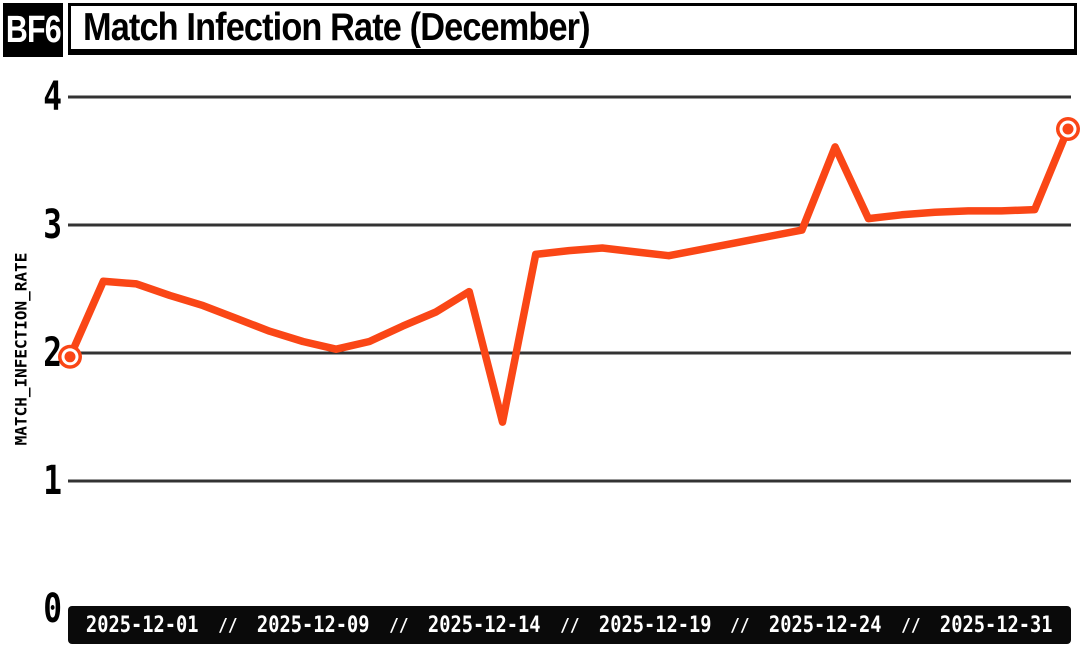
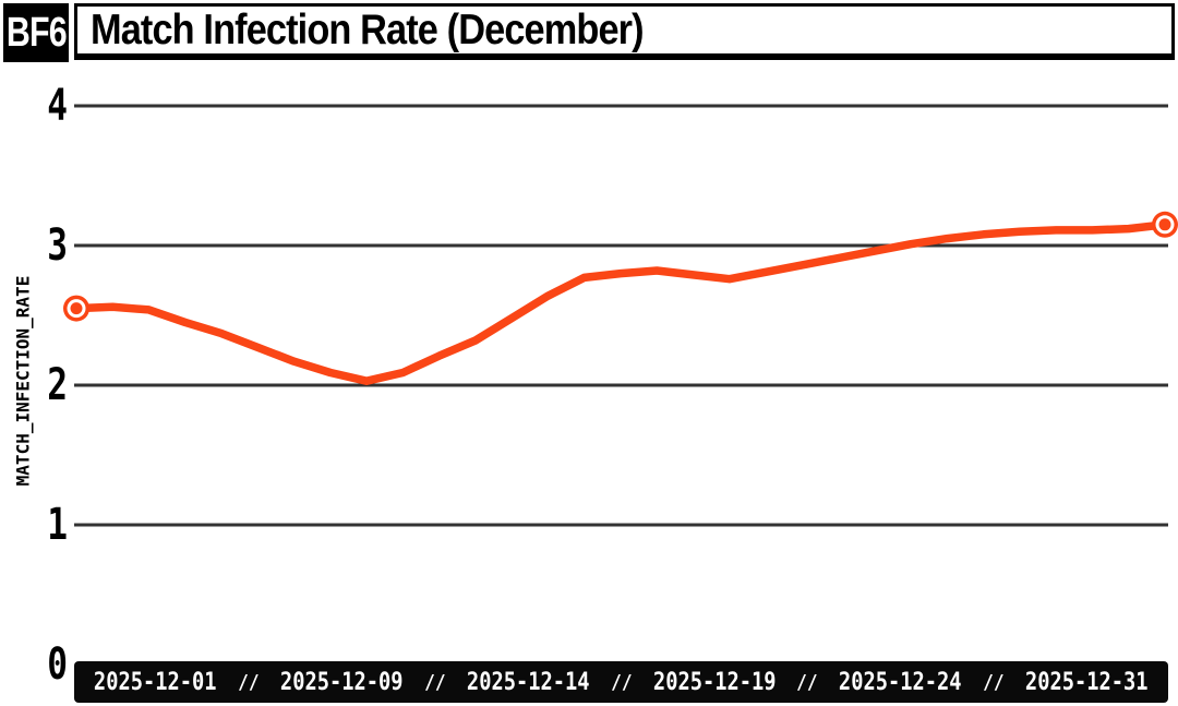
2025-12-01: 1.97 -> 2.55
2025-12-14: 1.46 -> 2.64
2025-12-24: 3.61 -> 3.01
2025-12-31: 3.75 -> 3.15
